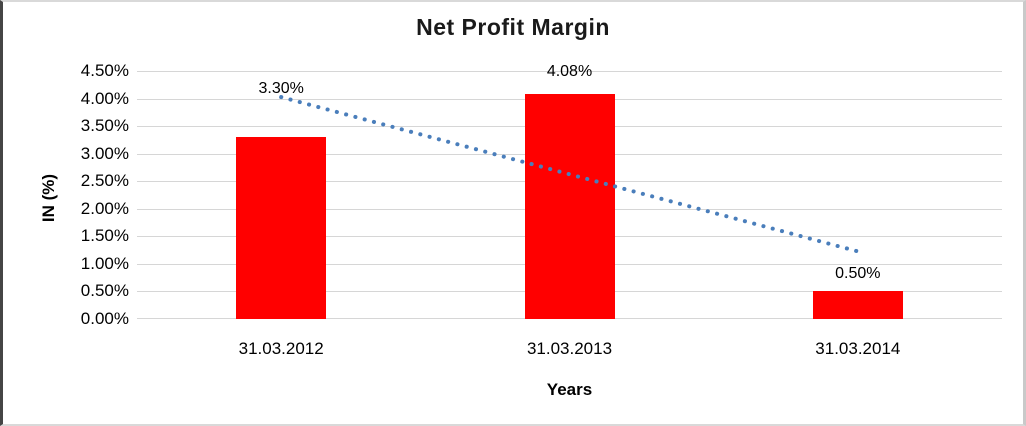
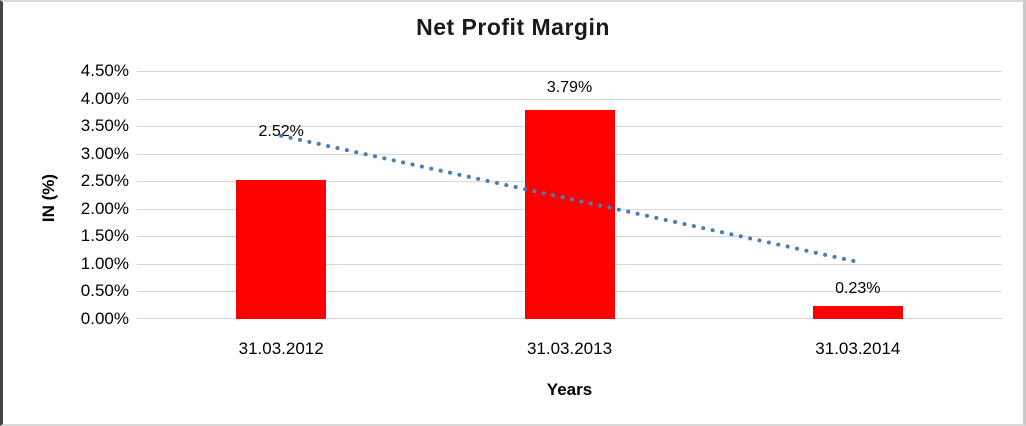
31.03.2012: 3.30% -> 2.52%
31.03.2013: 4.08% -> 3.79%
31.03.2014: 0.50% -> 0.23%
